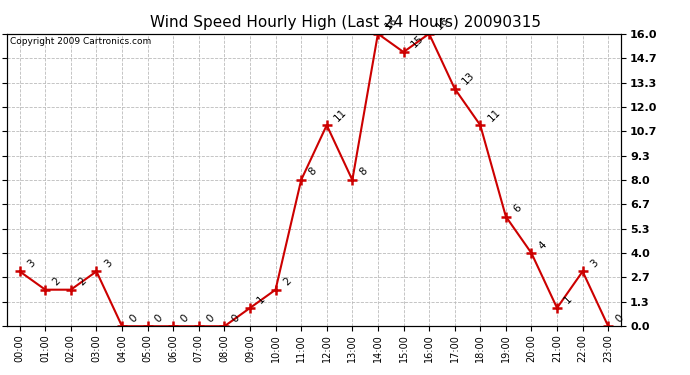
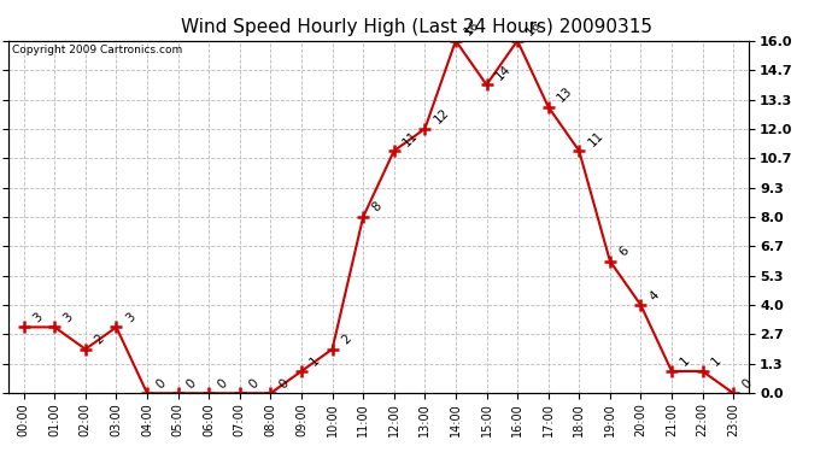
01:00: 2 -> 3
13:00: 8 -> 12
15:00: 15 -> 14
22:00: 3 -> 1
